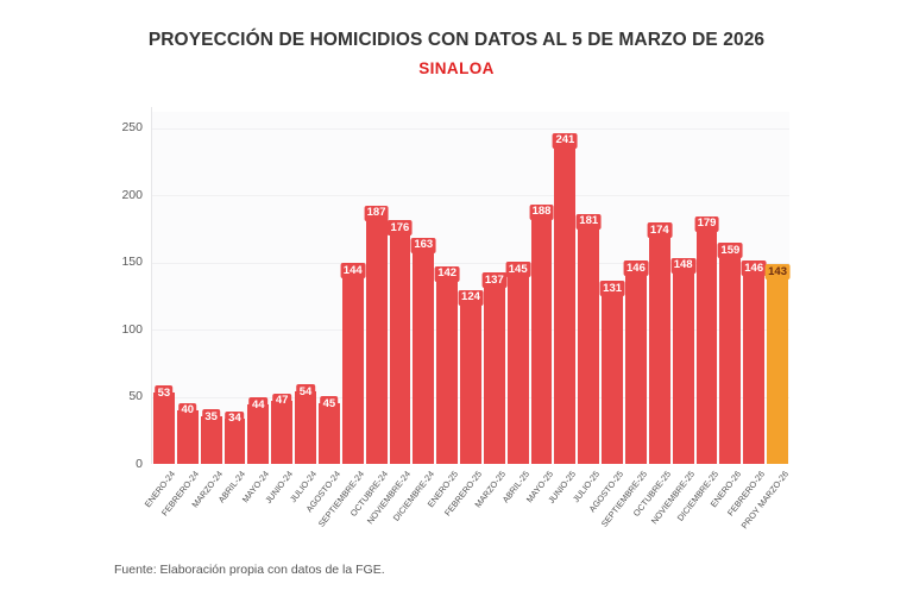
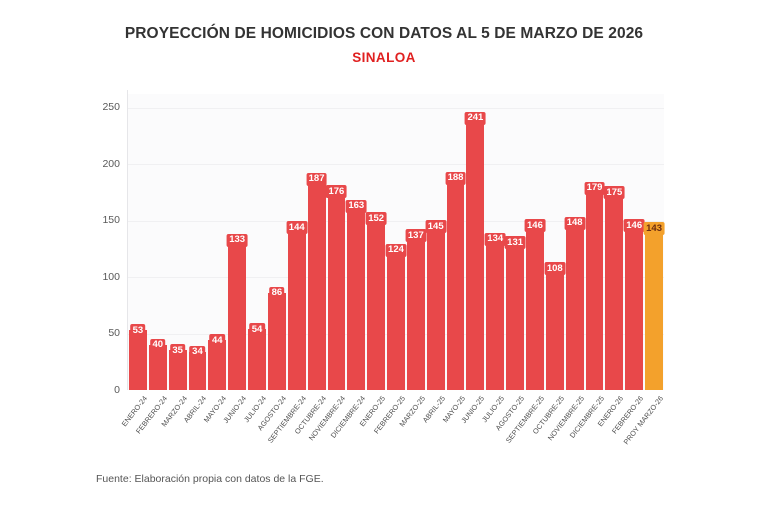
JUNIO-24: 47 -> 133
AGOSTO-24: 45 -> 86
ENERO-25: 142 -> 152
JULIO-25: 181 -> 134
OCTUBRE-25: 174 -> 108
ENERO-26: 159 -> 175
